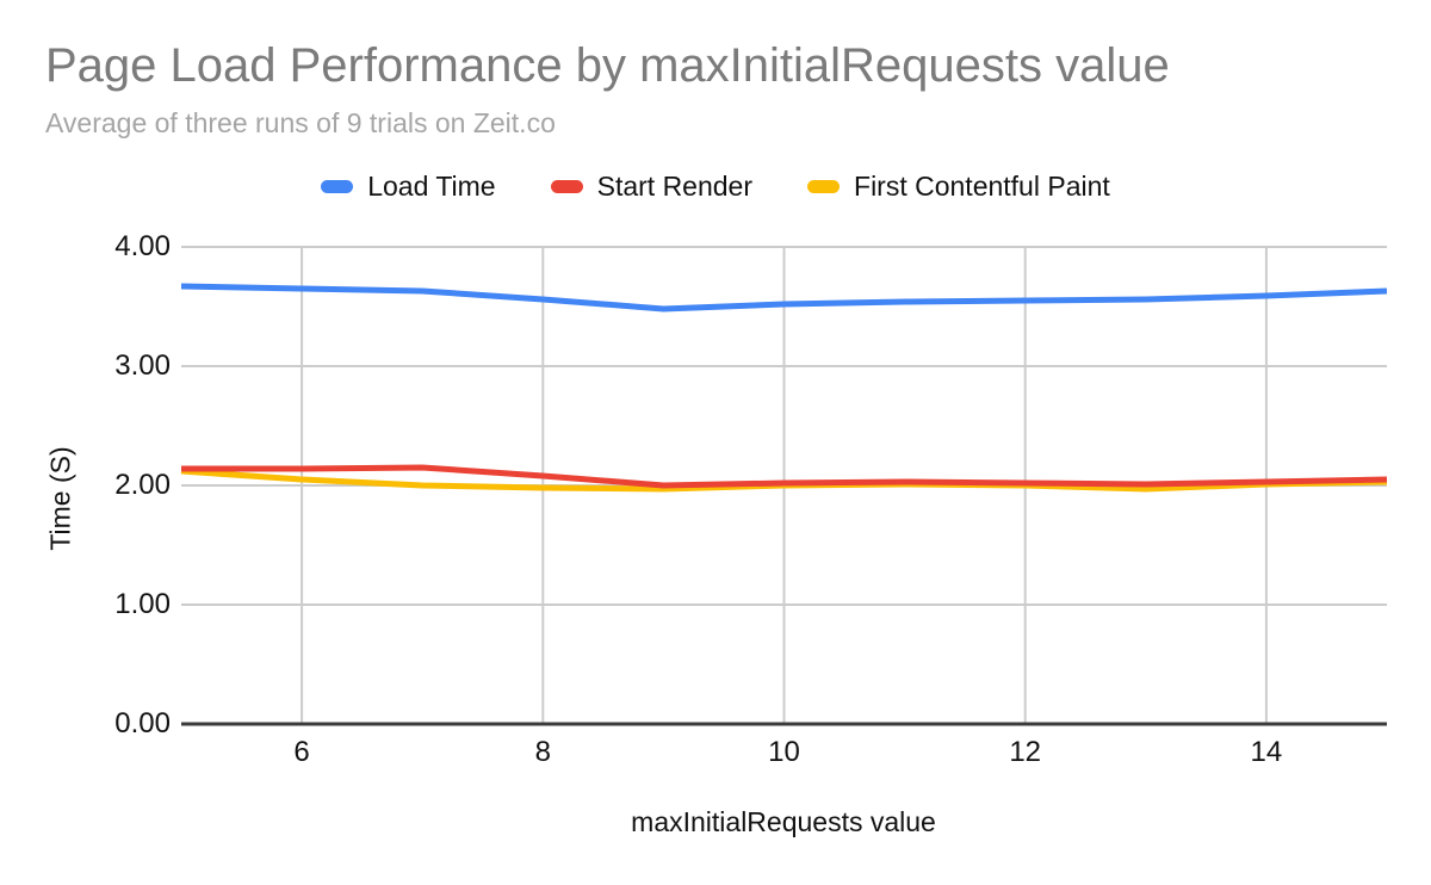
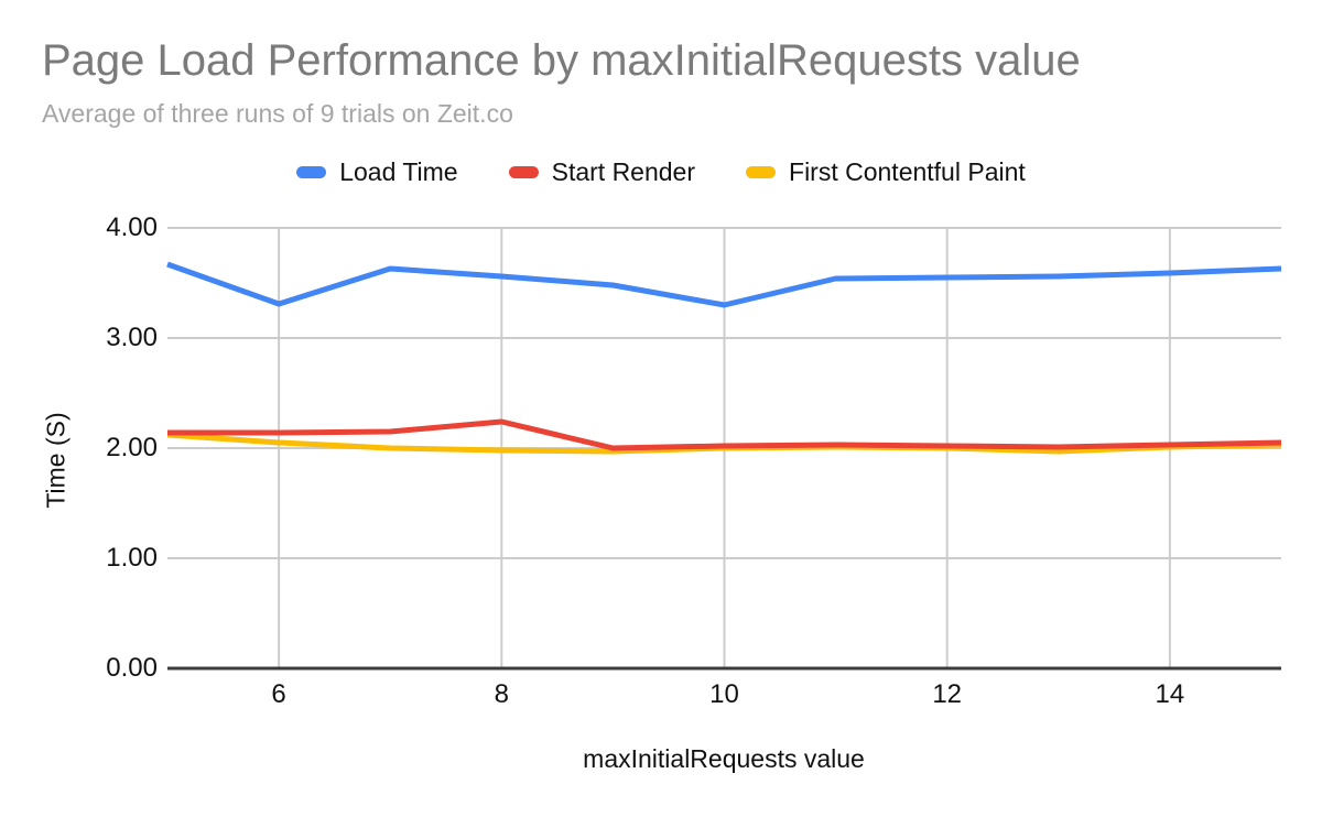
Load Time/6: 3.65 -> 3.31
Start Render/8: 2.08 -> 2.24
Load Time/10: 3.52 -> 3.30
